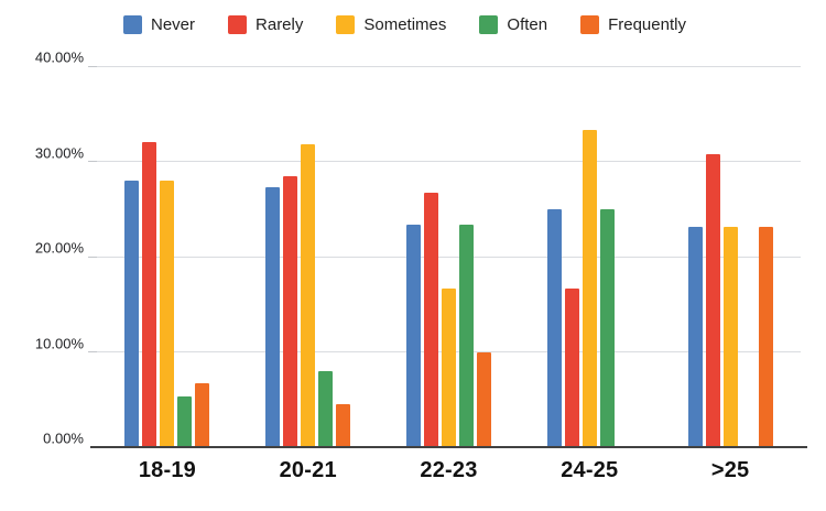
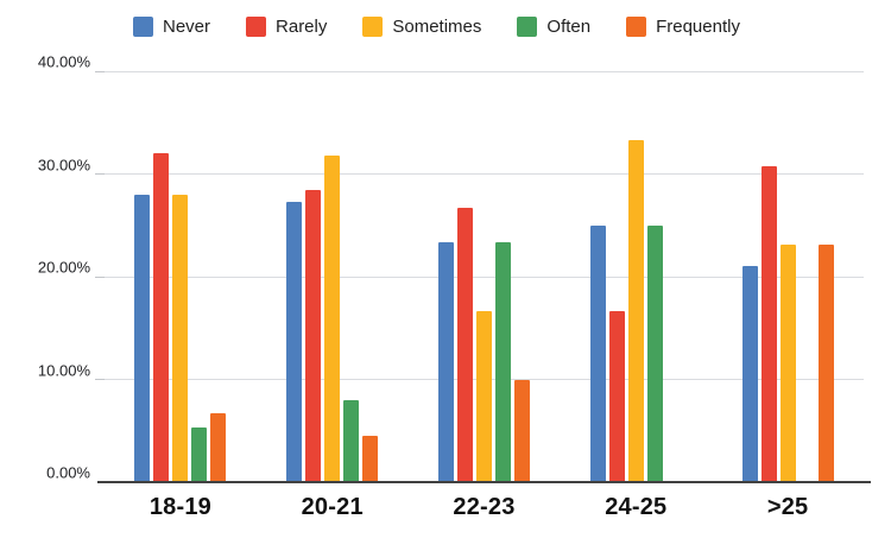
Never/>25: 23% -> 21%
